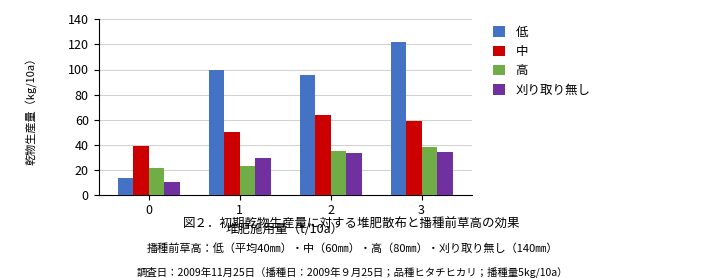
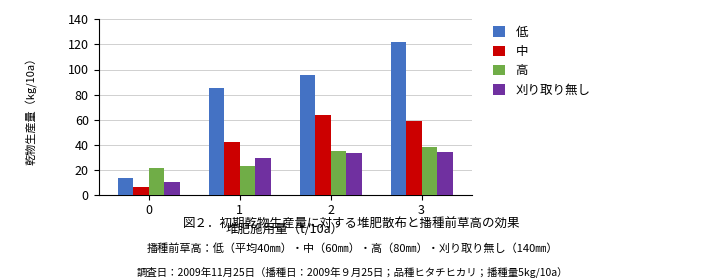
中/0: 39 -> 6
低/1: 100 -> 85
中/1: 50 -> 42
